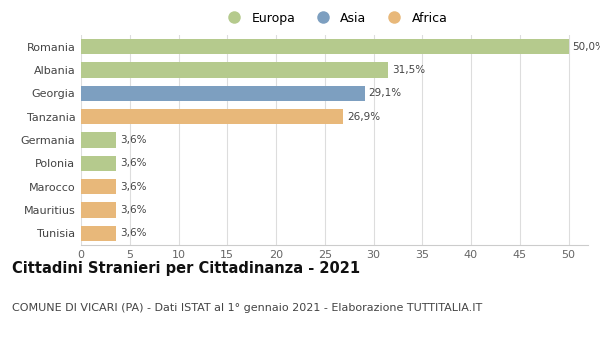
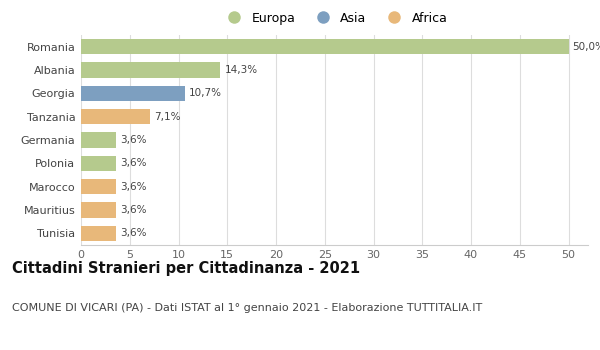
Albania: 31,5% -> 14,3%
Georgia: 29,1% -> 10,7%
Tanzania: 26,9% -> 7,1%
